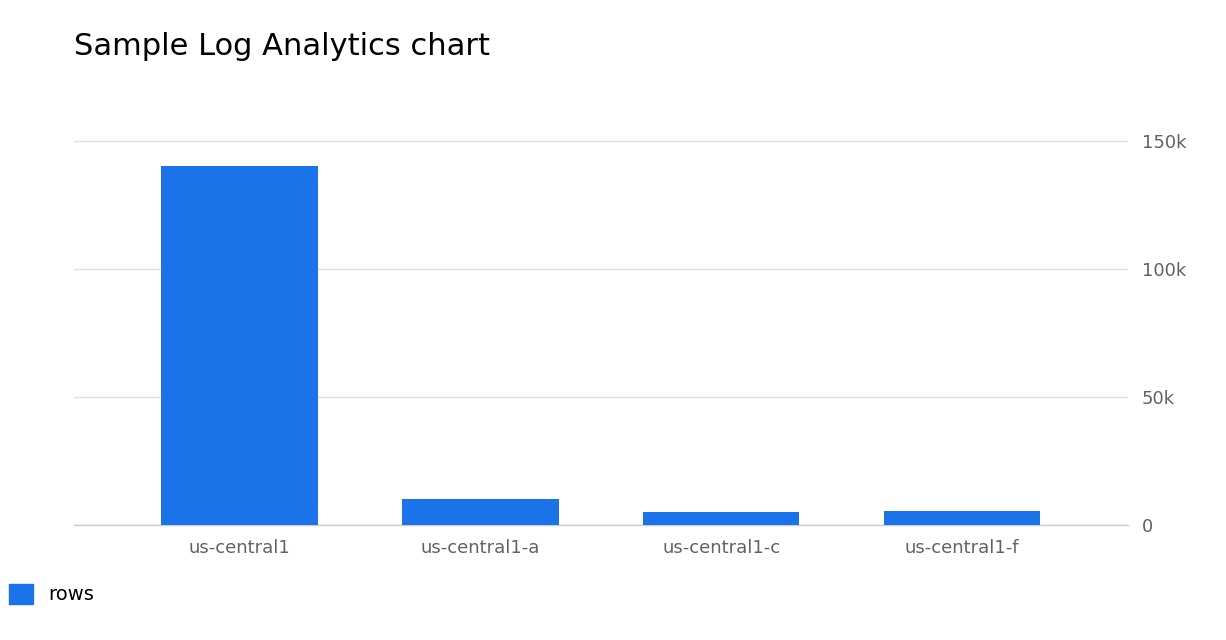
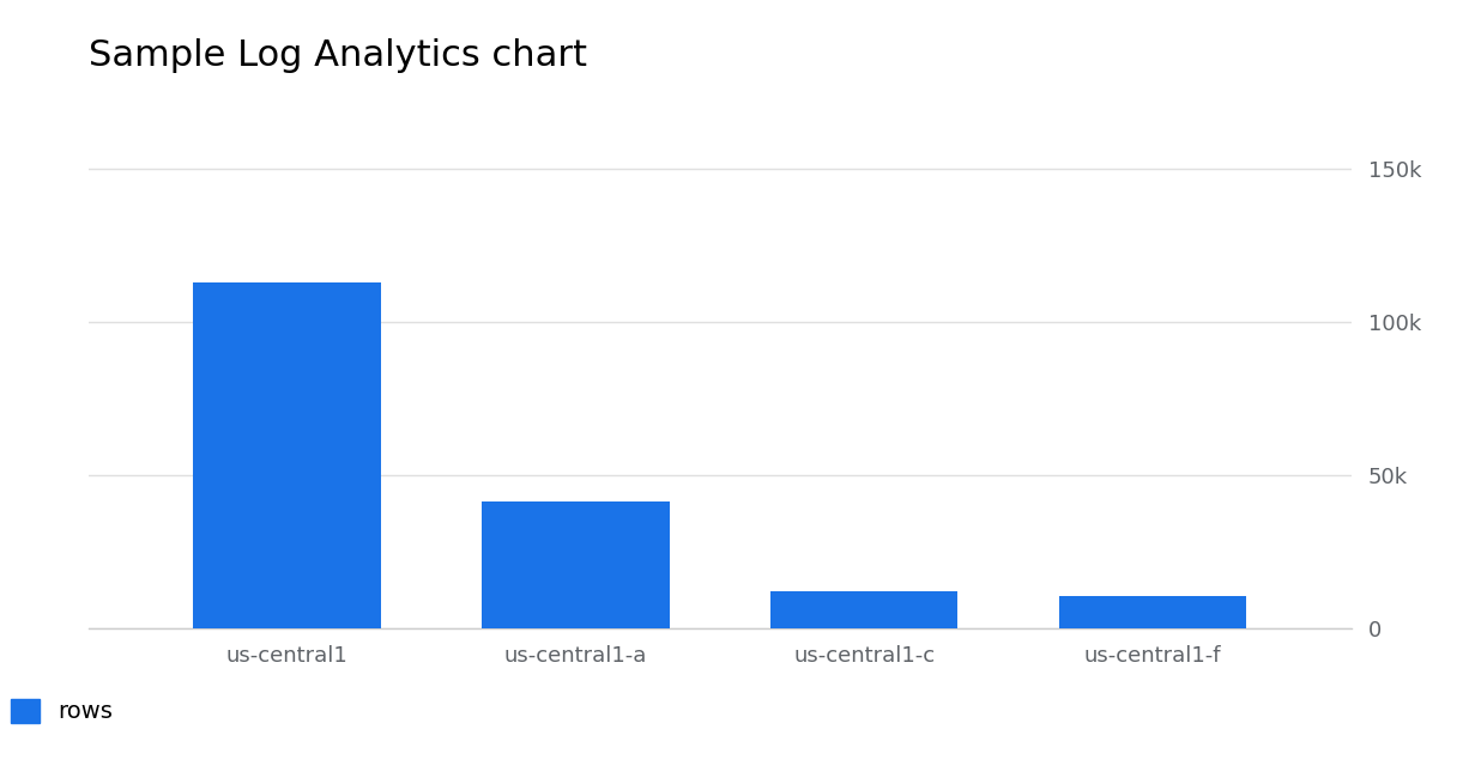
us-central1: 140.0k -> 113.0k
us-central1-a: 10.0k -> 41.5k
us-central1-c: 5.0k -> 12.0k
us-central1-f: 5.5k -> 10.5k
